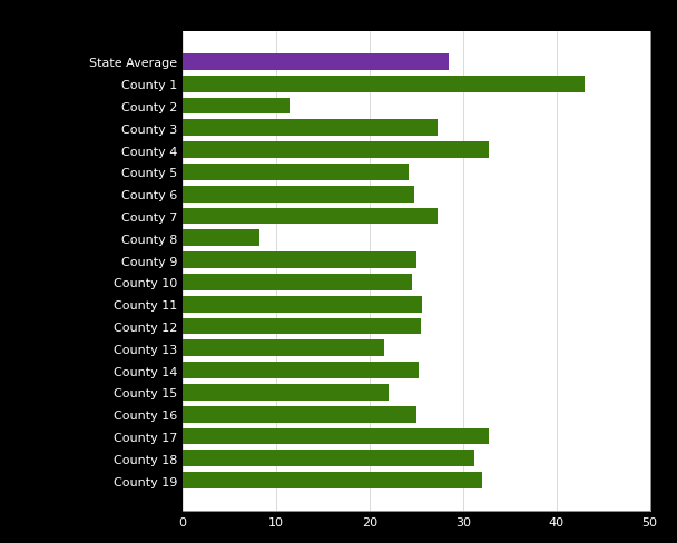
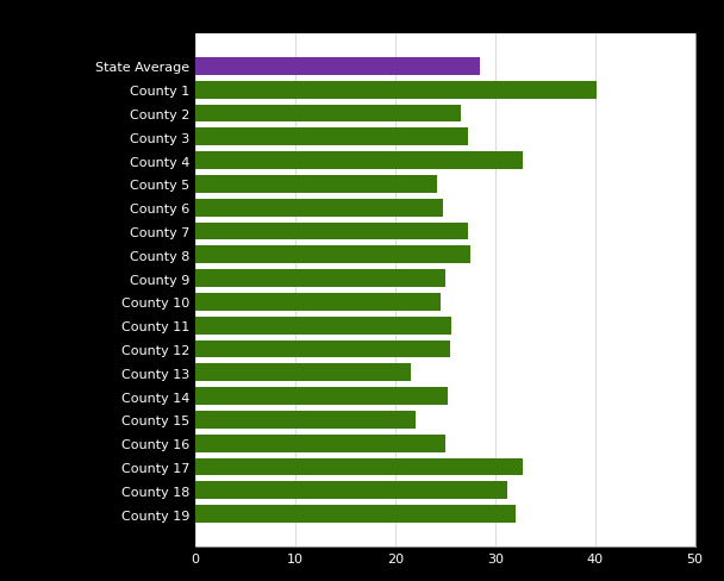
County 1: 43.0 -> 40.2
County 2: 11.4 -> 26.5
County 8: 8.2 -> 27.5
